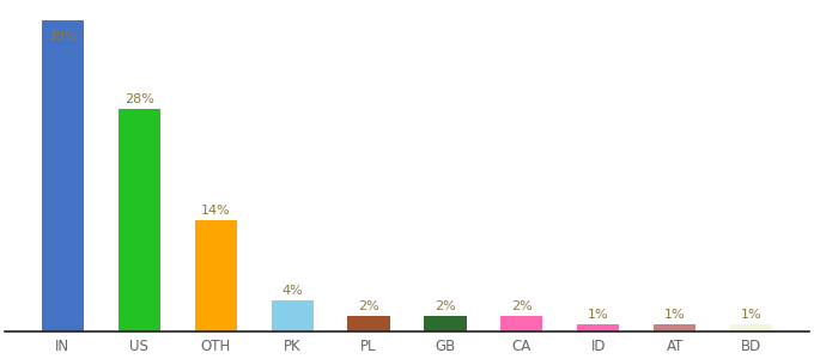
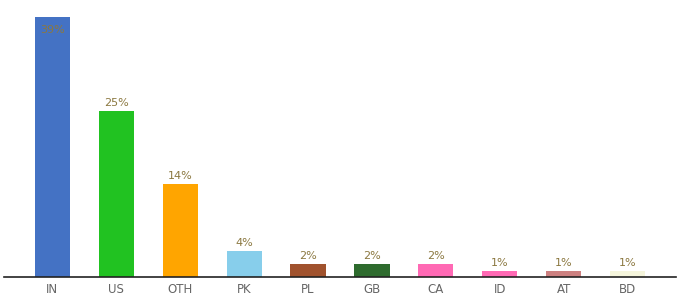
US: 28% -> 25%
